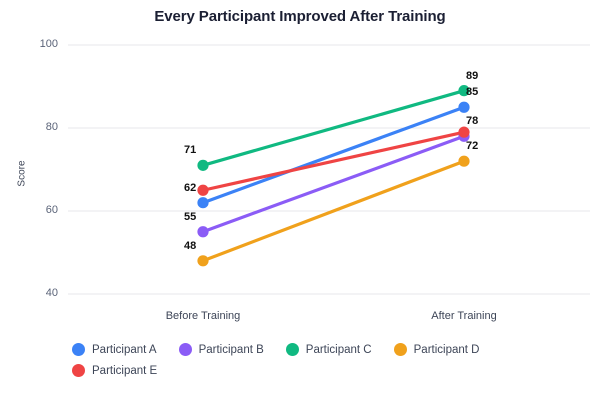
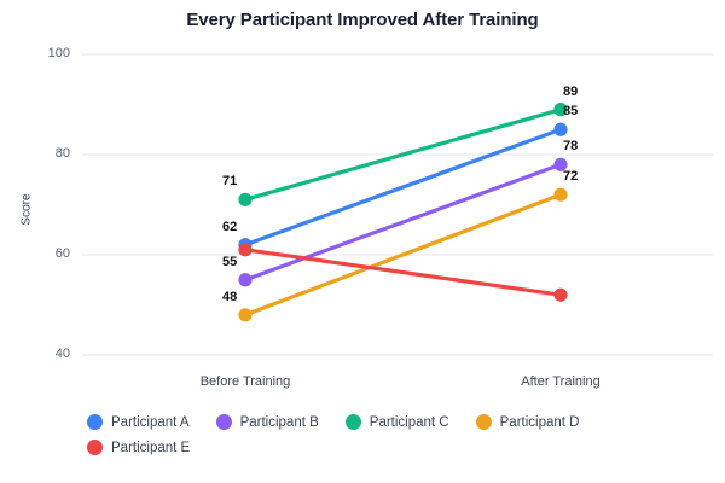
Participant E/Before Training: 65 -> 61
Participant E/After Training: 79 -> 52
